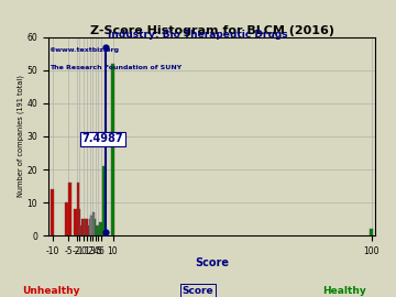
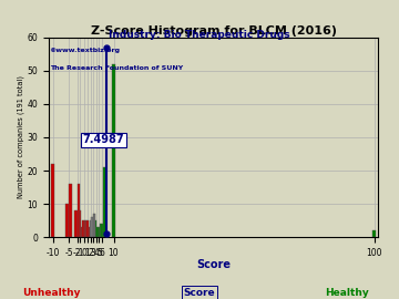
-10: 14 -> 22
